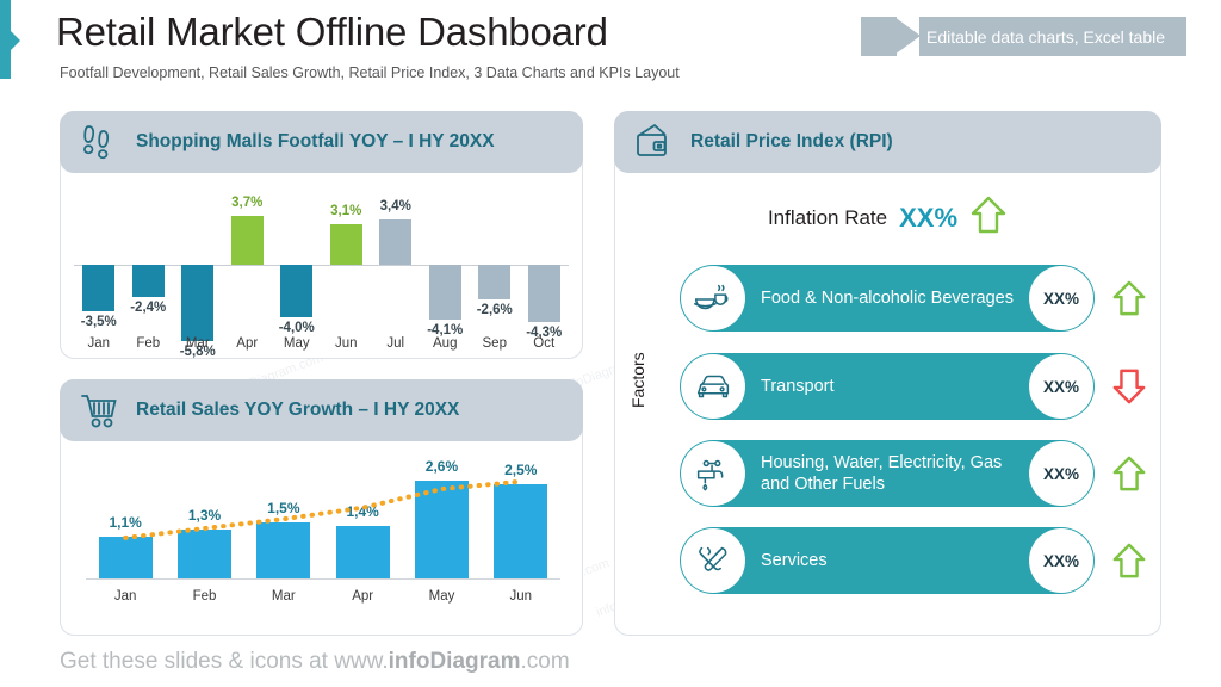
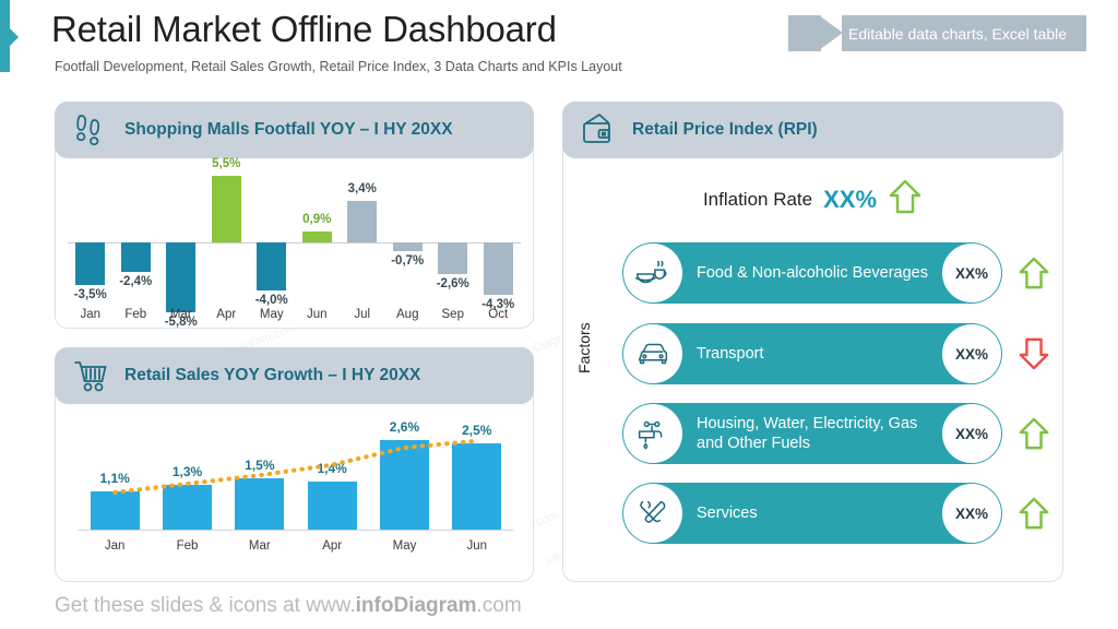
Shopping Malls Footfall YOY – I HY 20XX/Apr: 3,7% -> 5,5%
Shopping Malls Footfall YOY – I HY 20XX/Jun: 3,1% -> 0,9%
Shopping Malls Footfall YOY – I HY 20XX/Aug: -4,1% -> -0,7%
